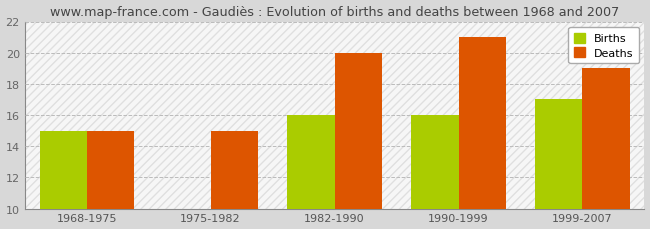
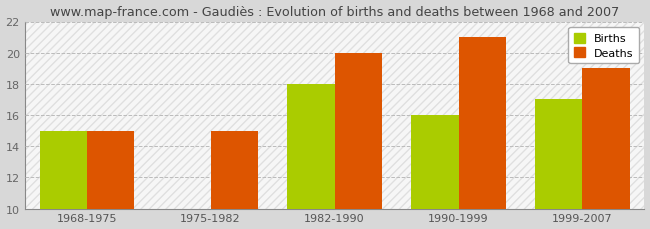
Births/1982-1990: 16 -> 18
